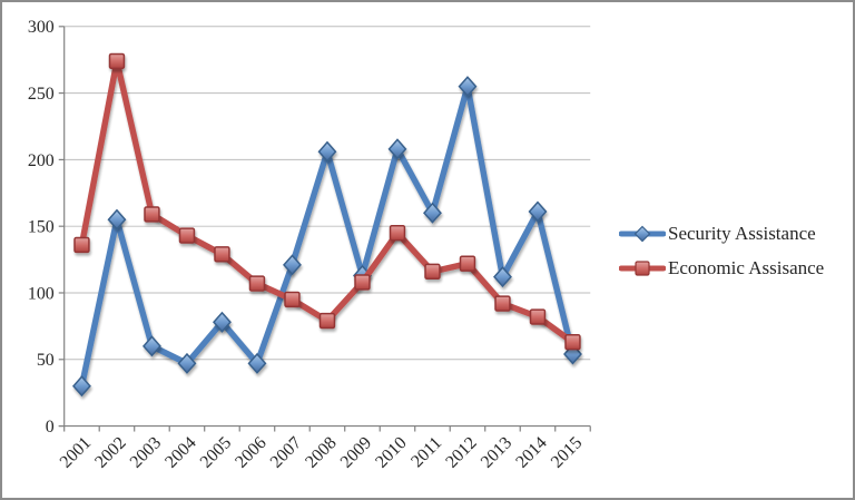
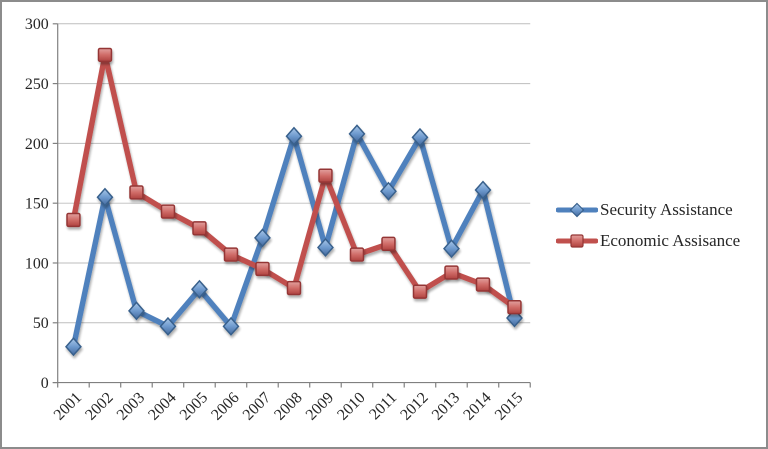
Economic Assisance/2009: 108 -> 173
Economic Assisance/2010: 145 -> 107
Security Assistance/2012: 255 -> 205
Economic Assisance/2012: 122 -> 76
